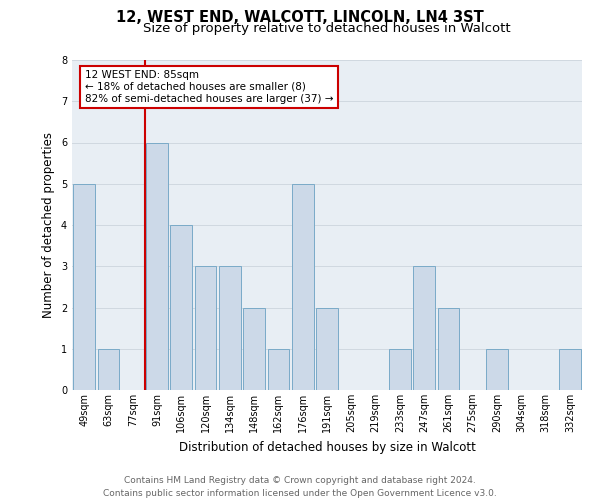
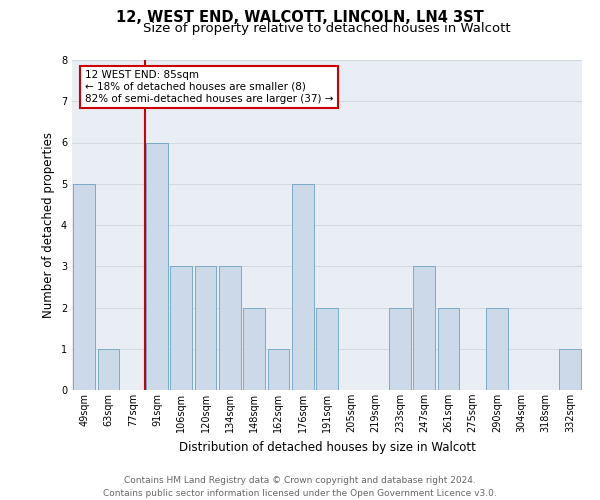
106sqm: 4 -> 3
233sqm: 1 -> 2
290sqm: 1 -> 2
